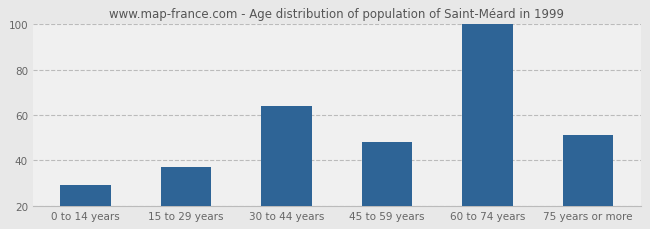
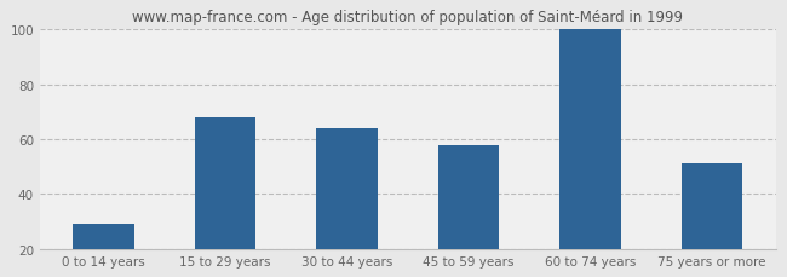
15 to 29 years: 37 -> 68
45 to 59 years: 48 -> 58
